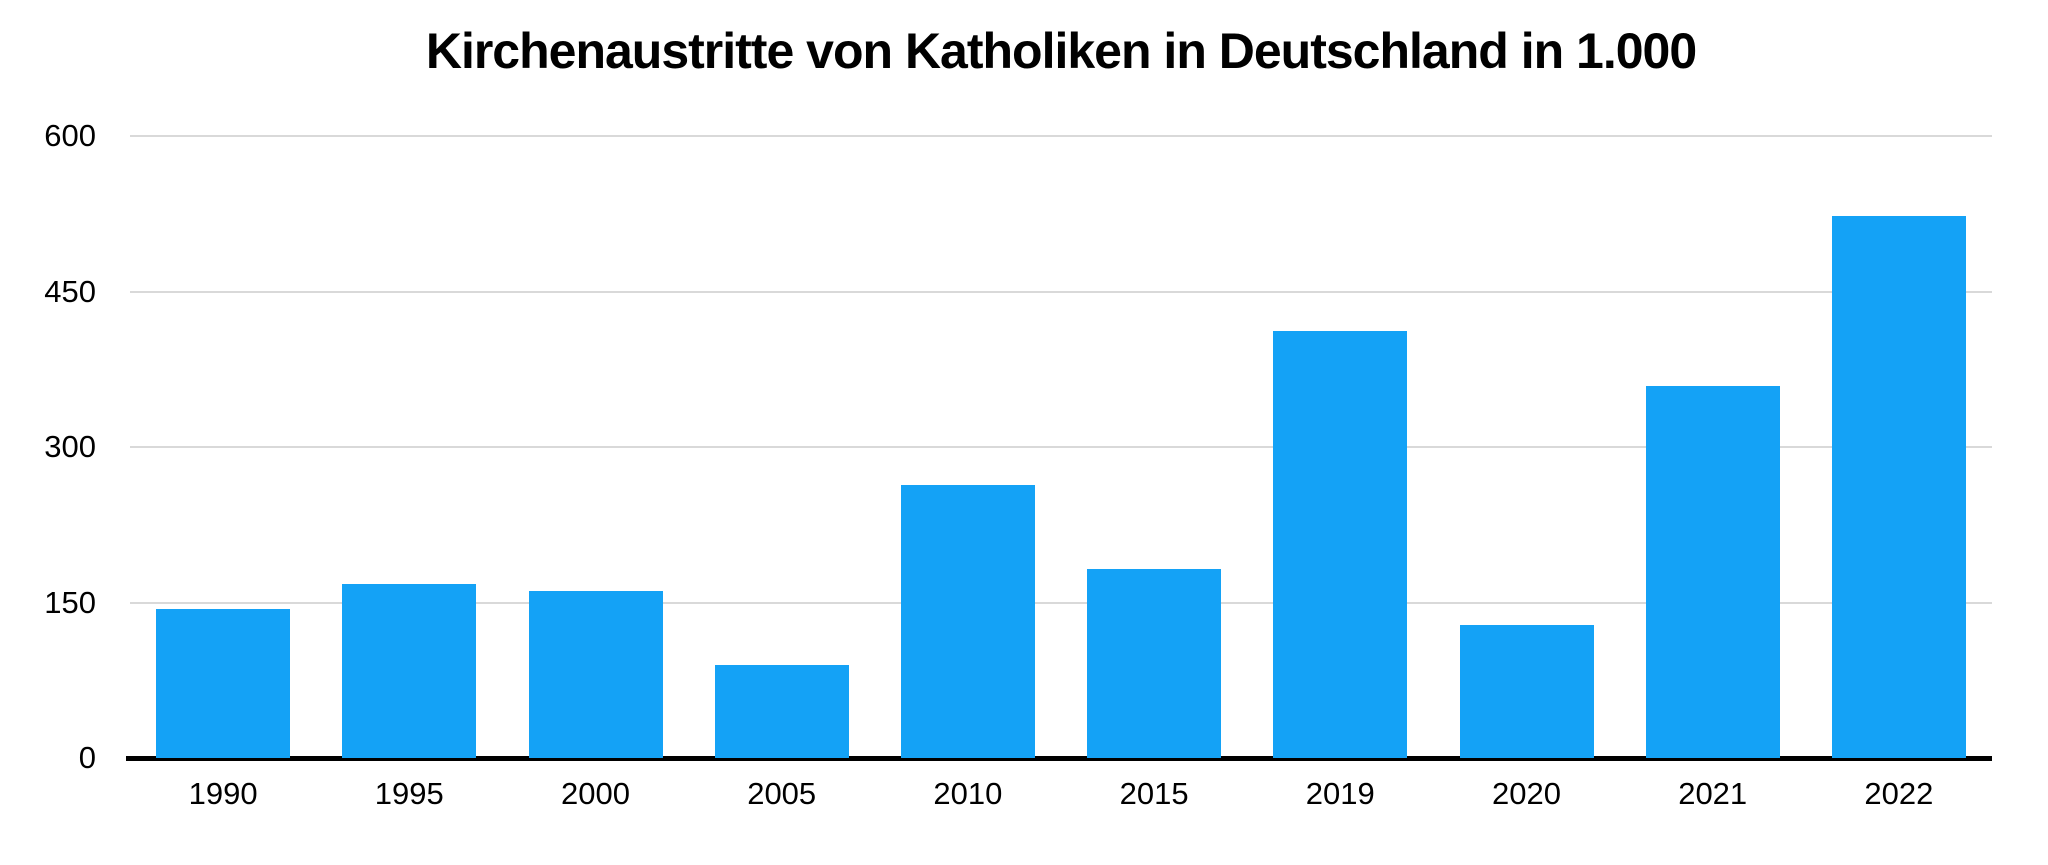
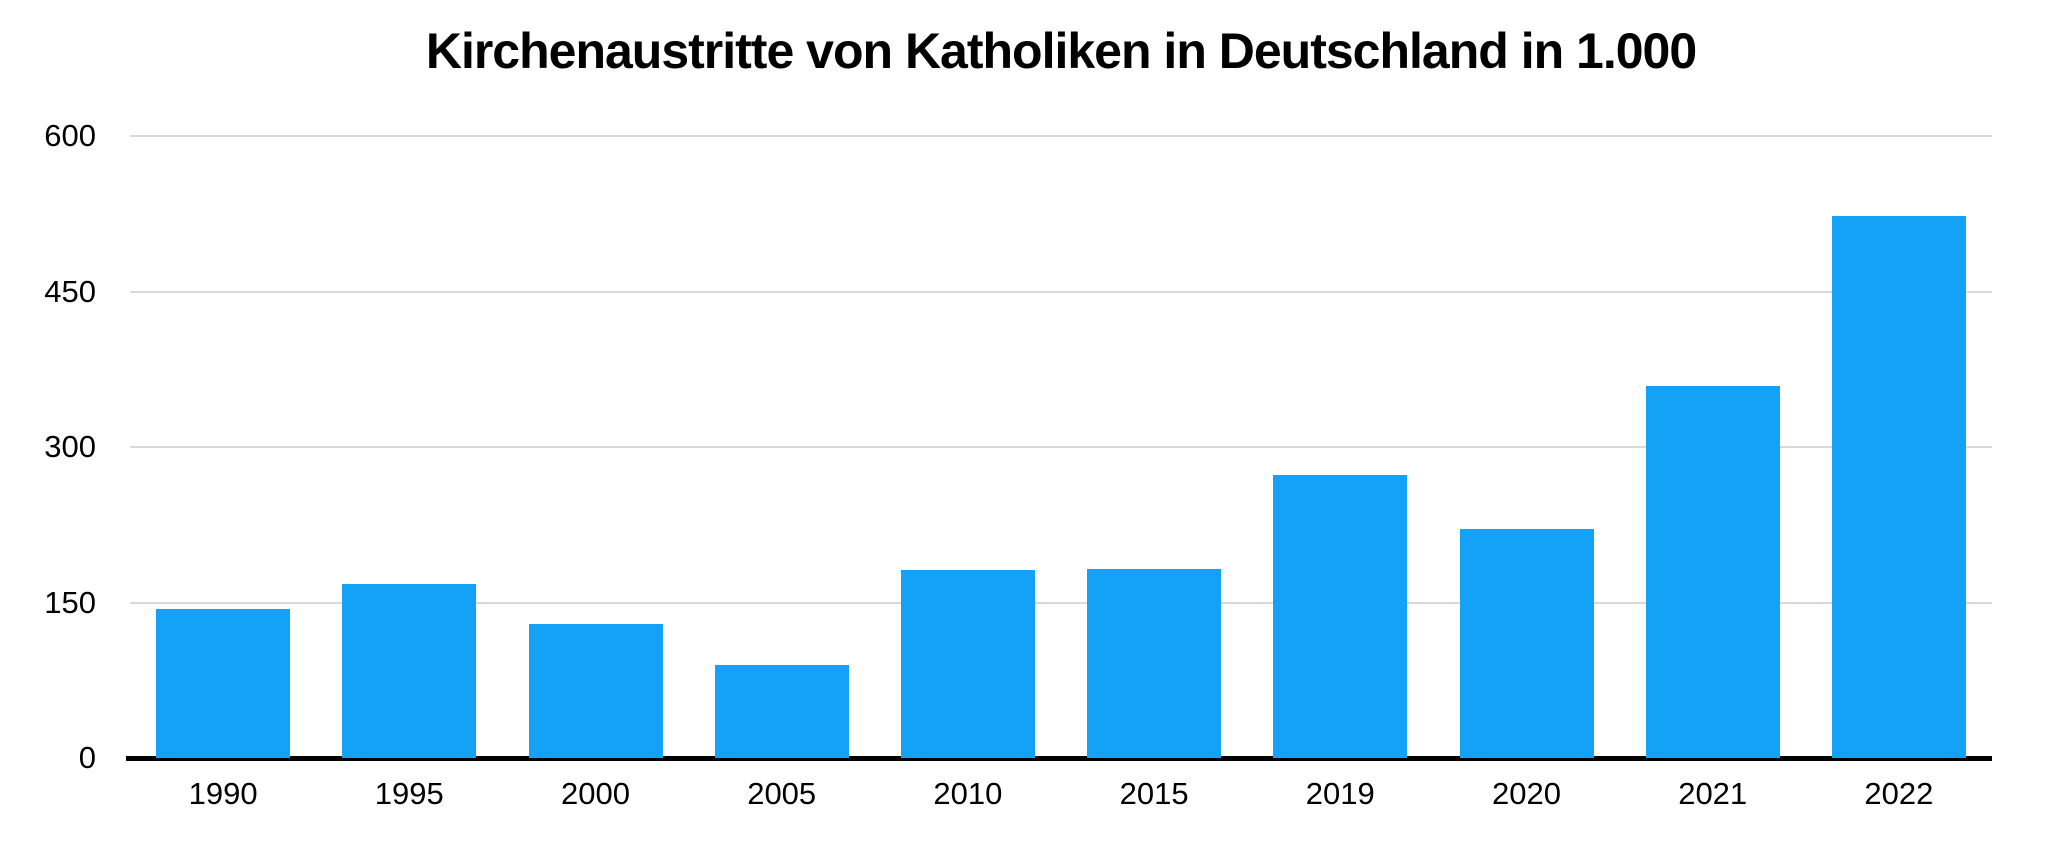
2000: 161 -> 129
2010: 263 -> 181
2019: 412 -> 273
2020: 128 -> 221
